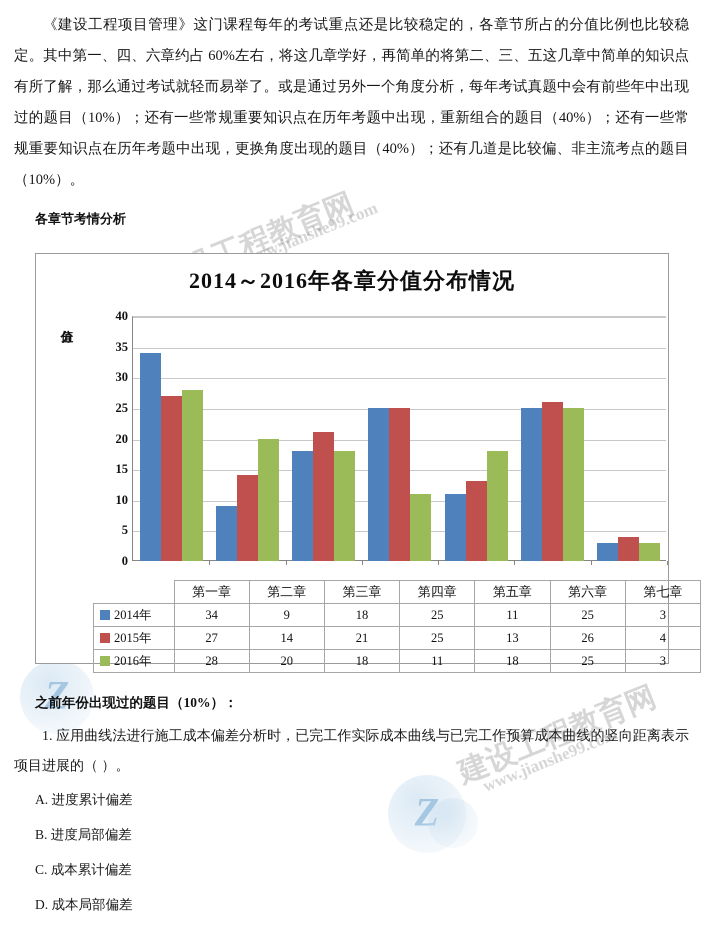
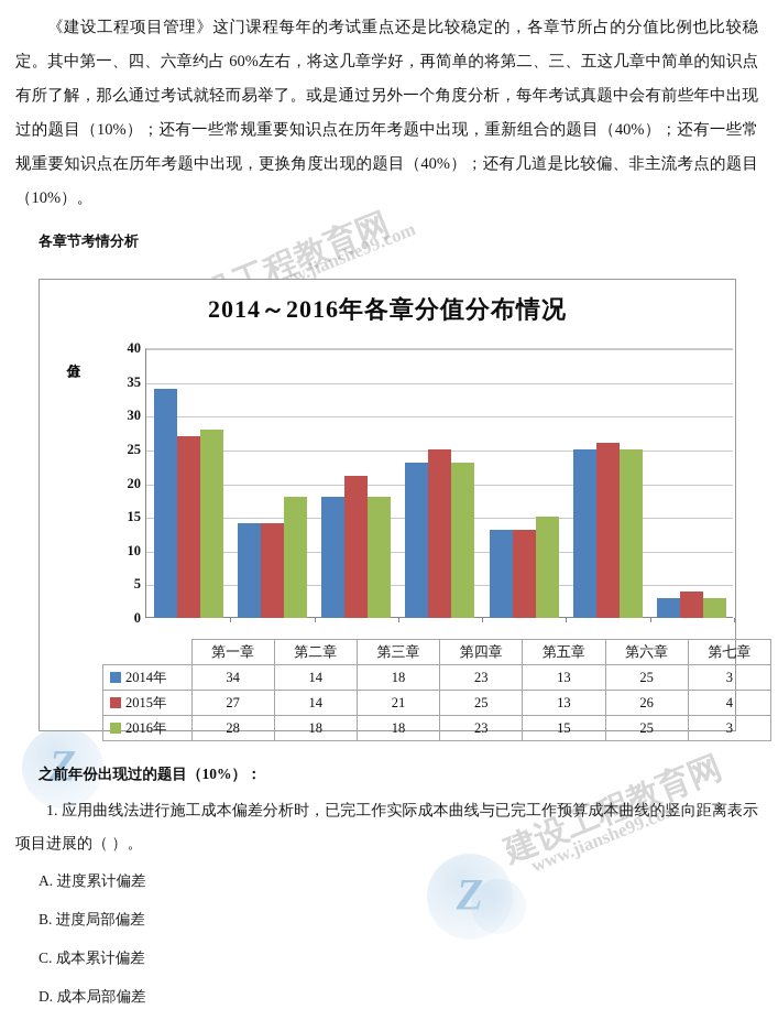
2014年/第二章: 9 -> 14
2016年/第二章: 20 -> 18
2014年/第四章: 25 -> 23
2016年/第四章: 11 -> 23
2014年/第五章: 11 -> 13
2016年/第五章: 18 -> 15
